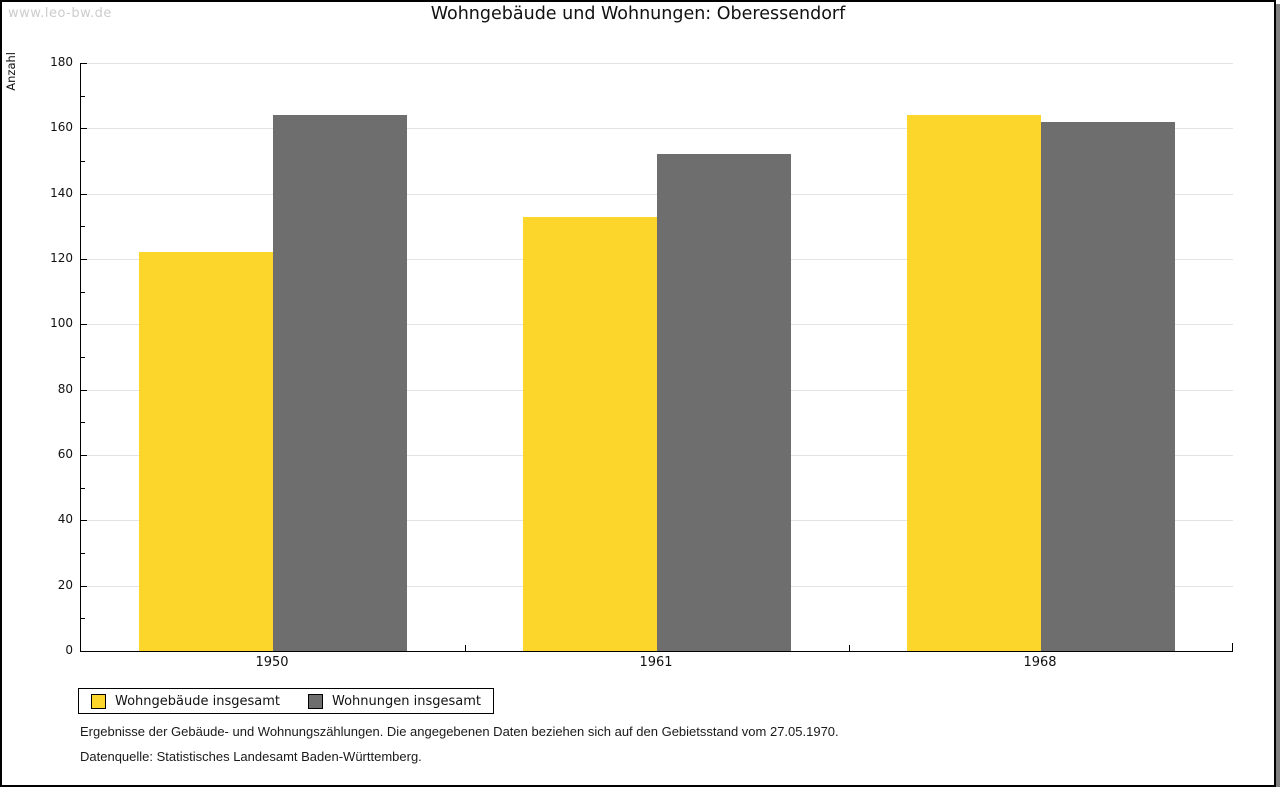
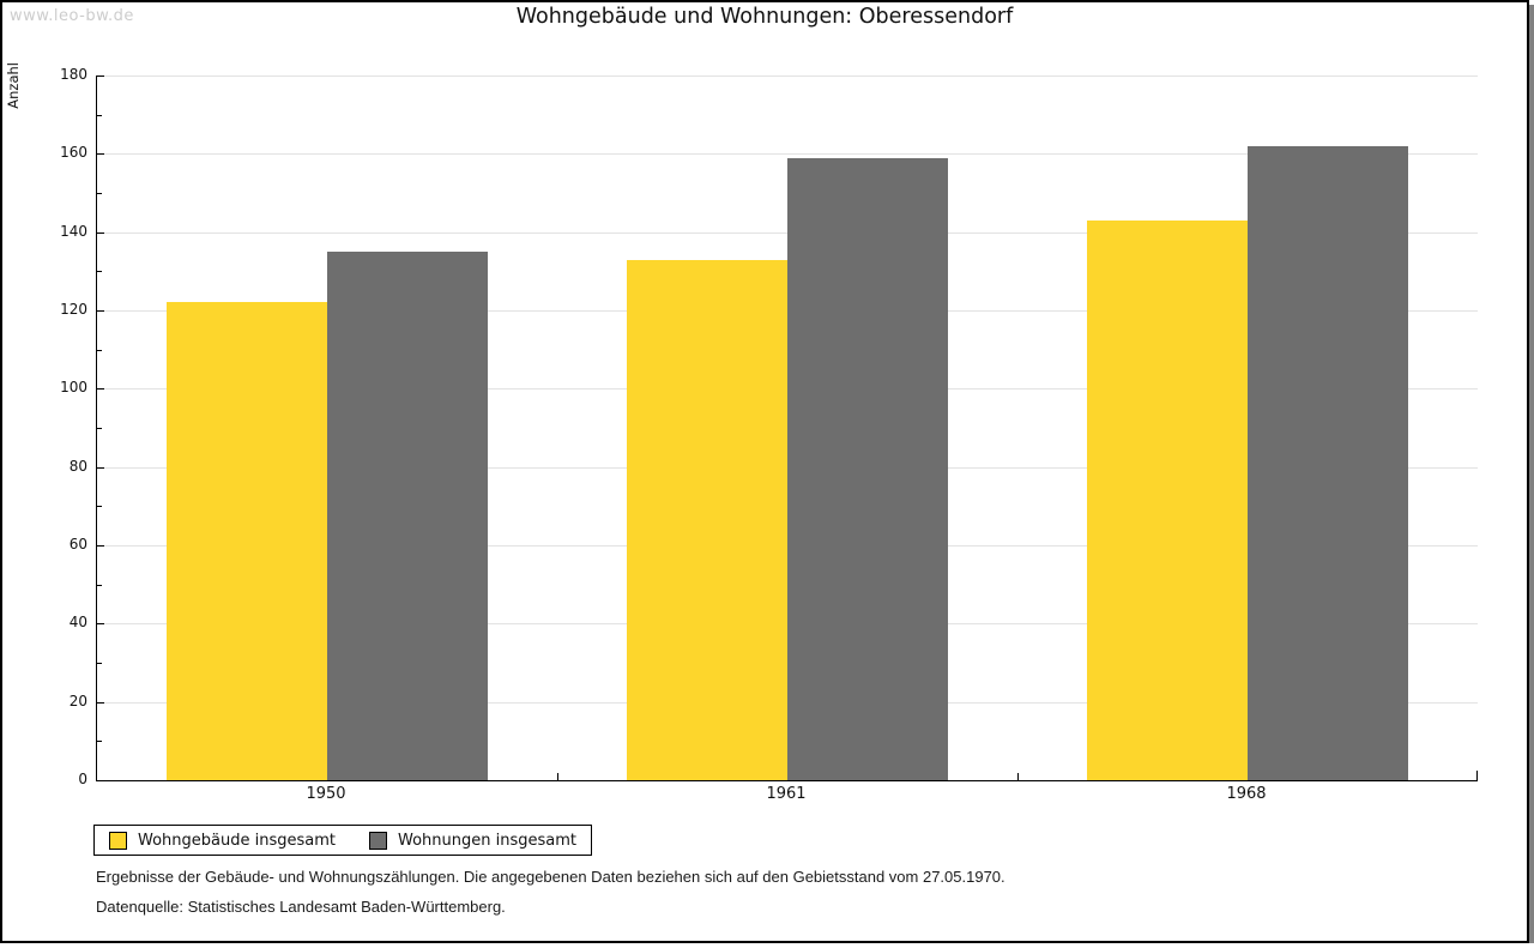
Wohnungen insgesamt/1950: 164 -> 135
Wohnungen insgesamt/1961: 152 -> 159
Wohngebäude insgesamt/1968: 164 -> 143
